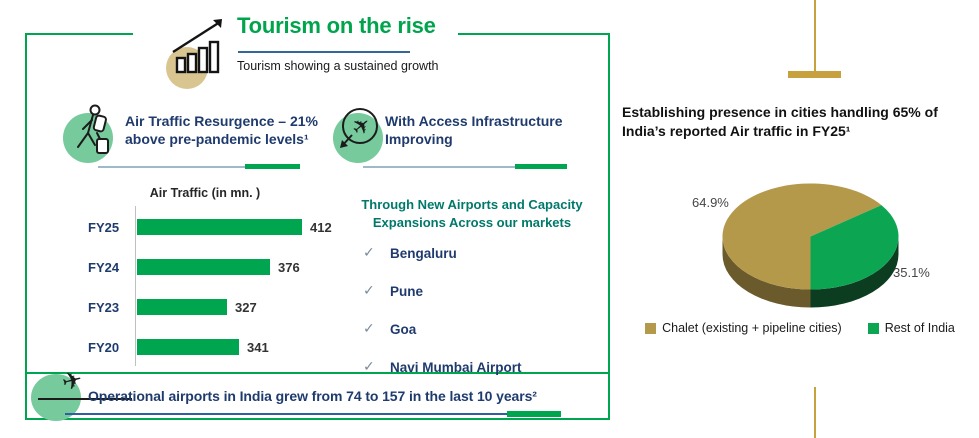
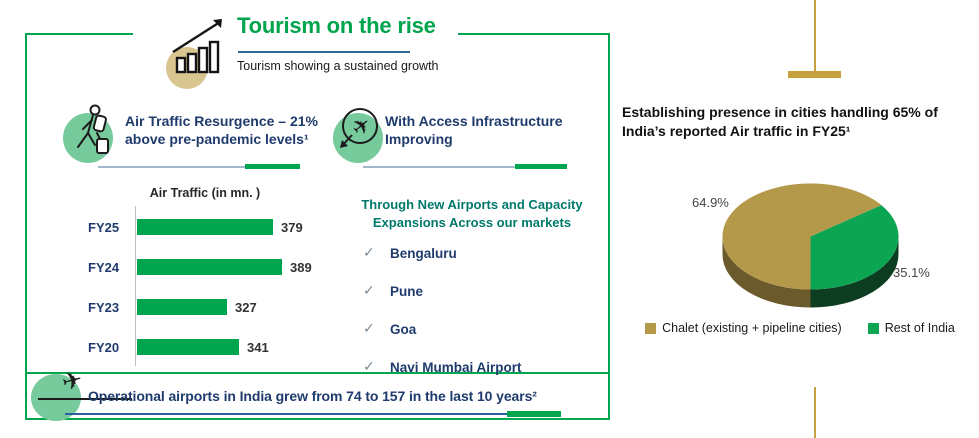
Air Traffic (in mn. )/FY25: 412 -> 379
Air Traffic (in mn. )/FY24: 376 -> 389
